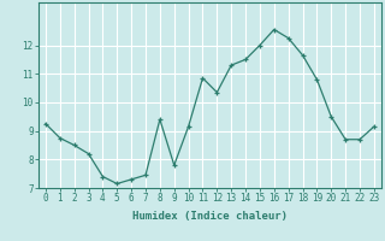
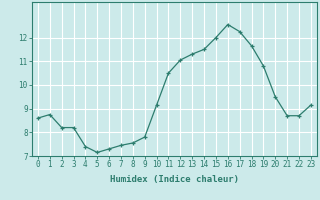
0: 9.25 -> 8.60
2: 8.50 -> 8.20
8: 9.40 -> 7.55
11: 10.85 -> 10.50
12: 10.35 -> 11.05
